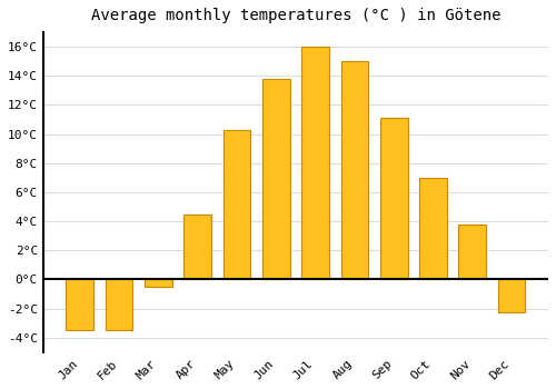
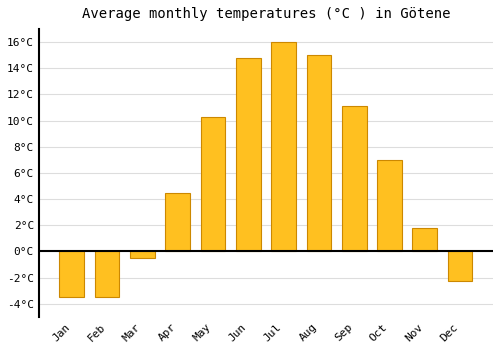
Jun: 13.8°C -> 14.8°C
Nov: 3.8°C -> 1.8°C
